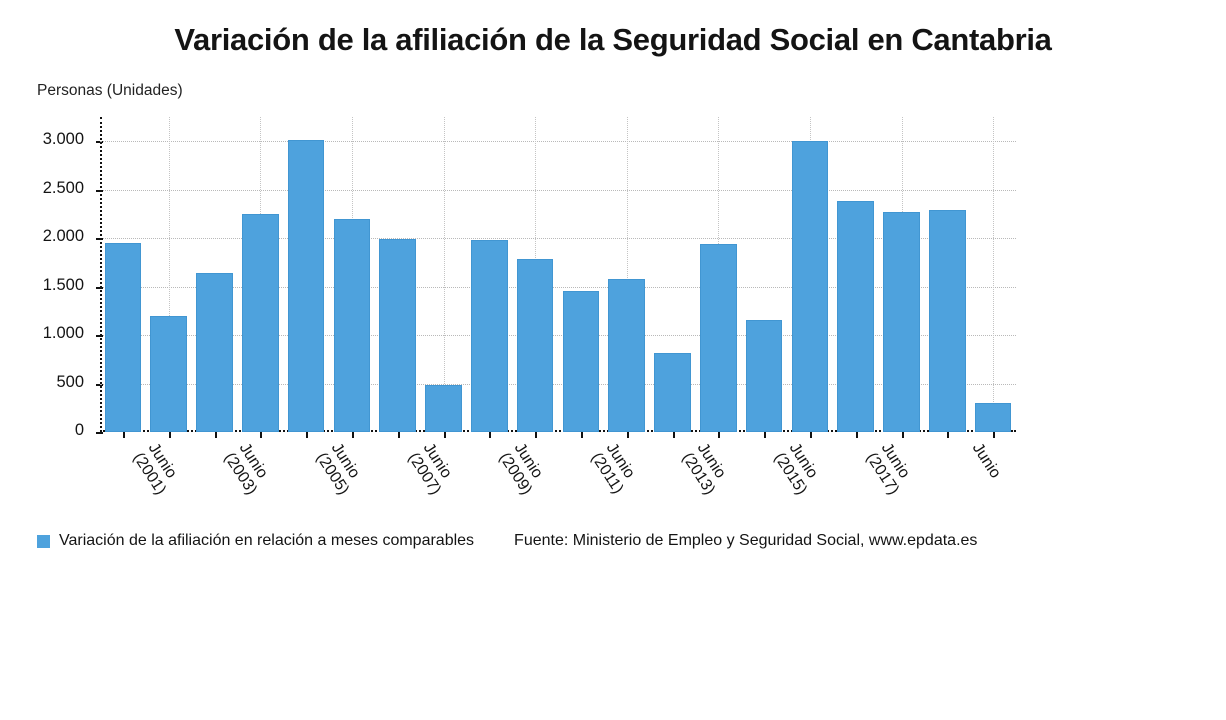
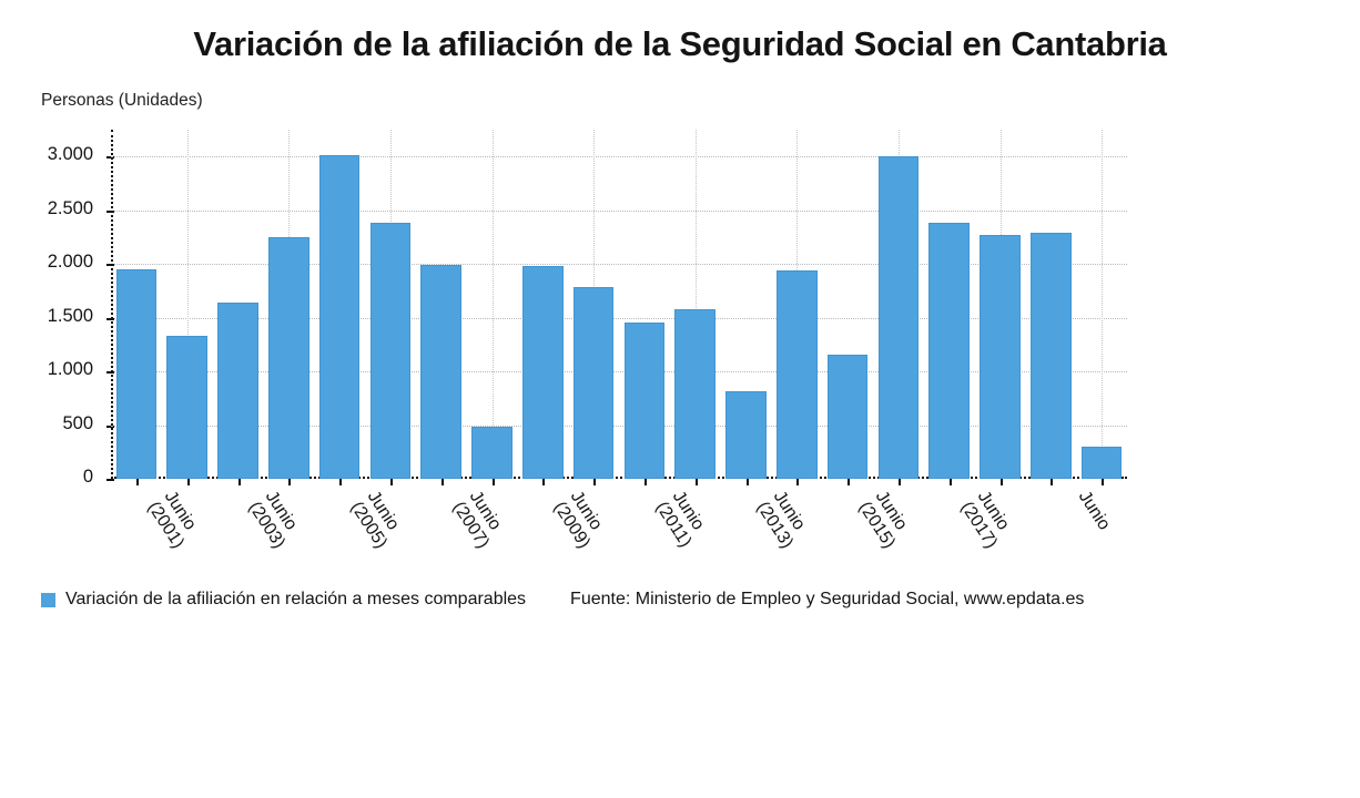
Junio (2001): 1200 -> 1300
Junio (2005): 2200 -> 2400
